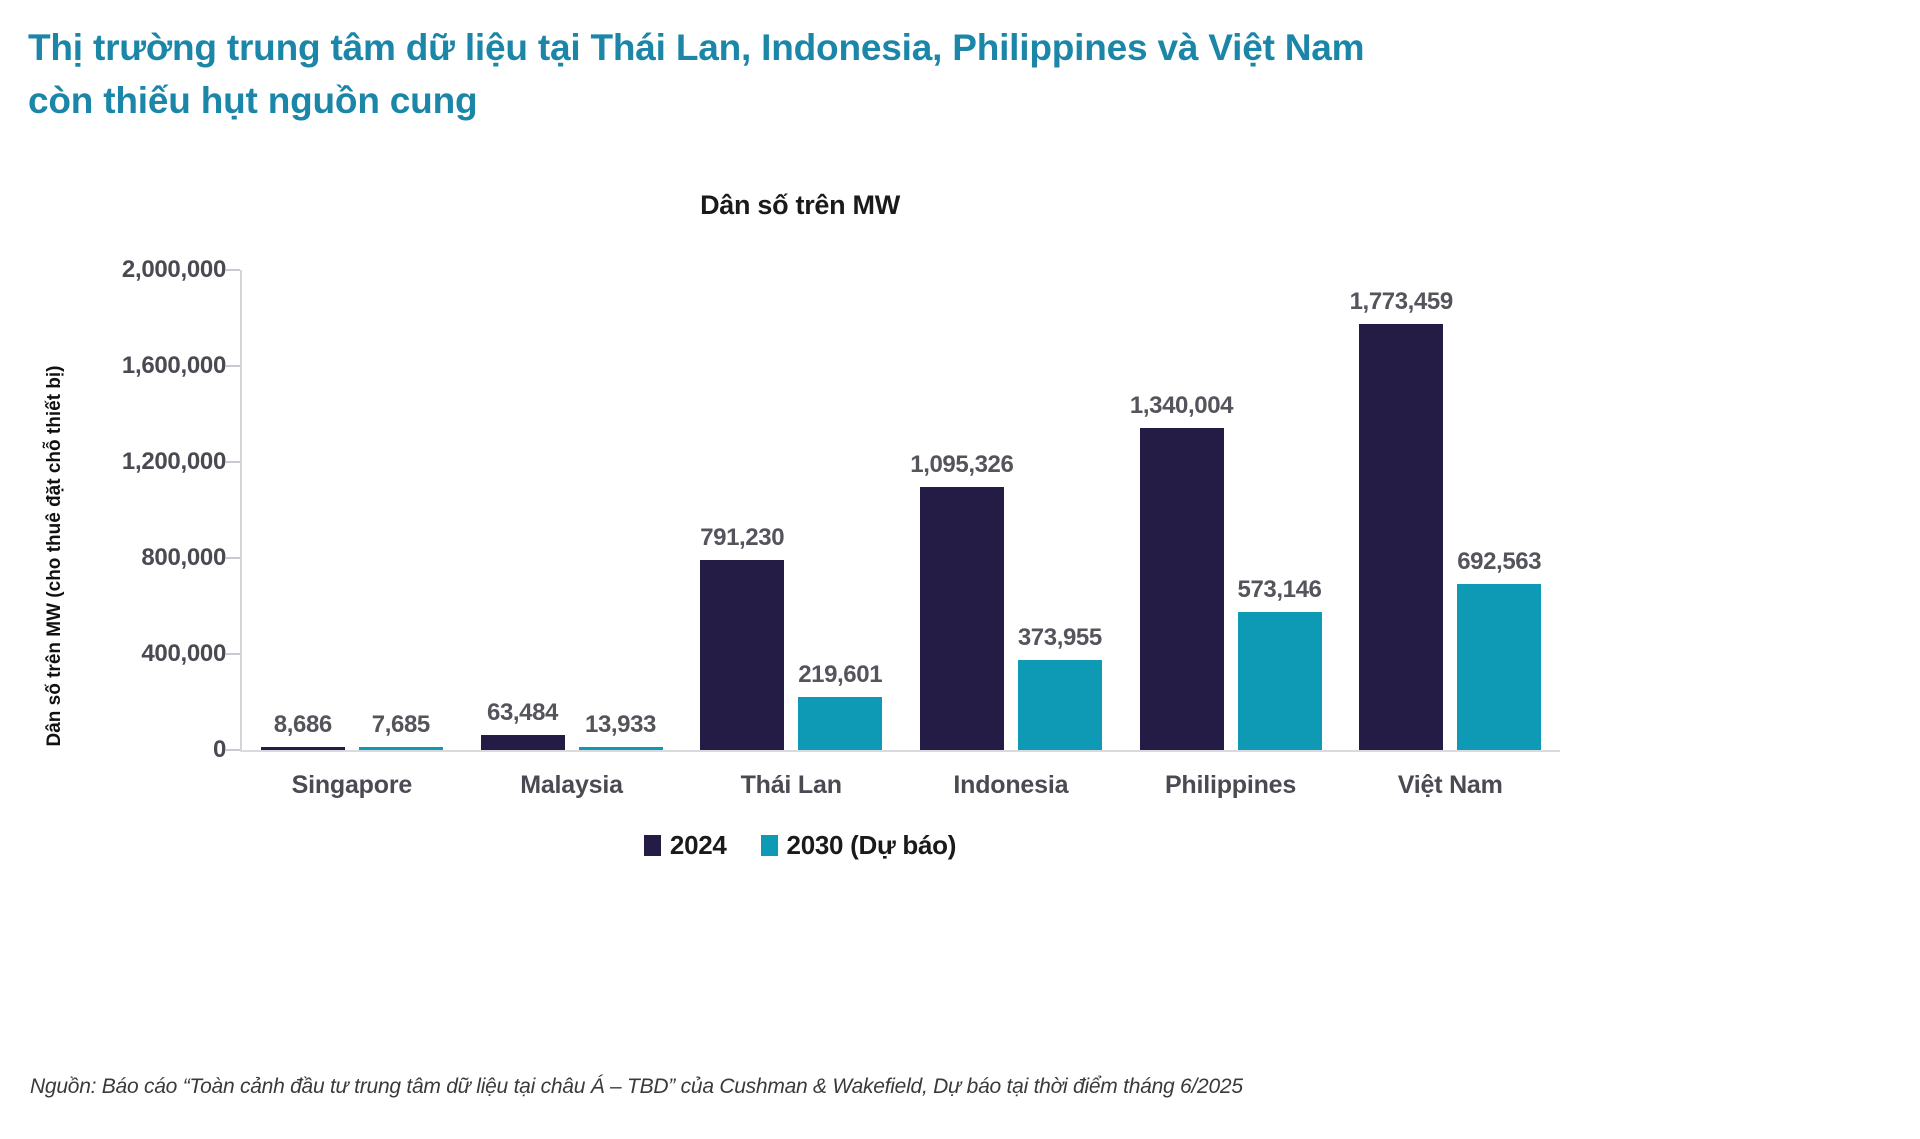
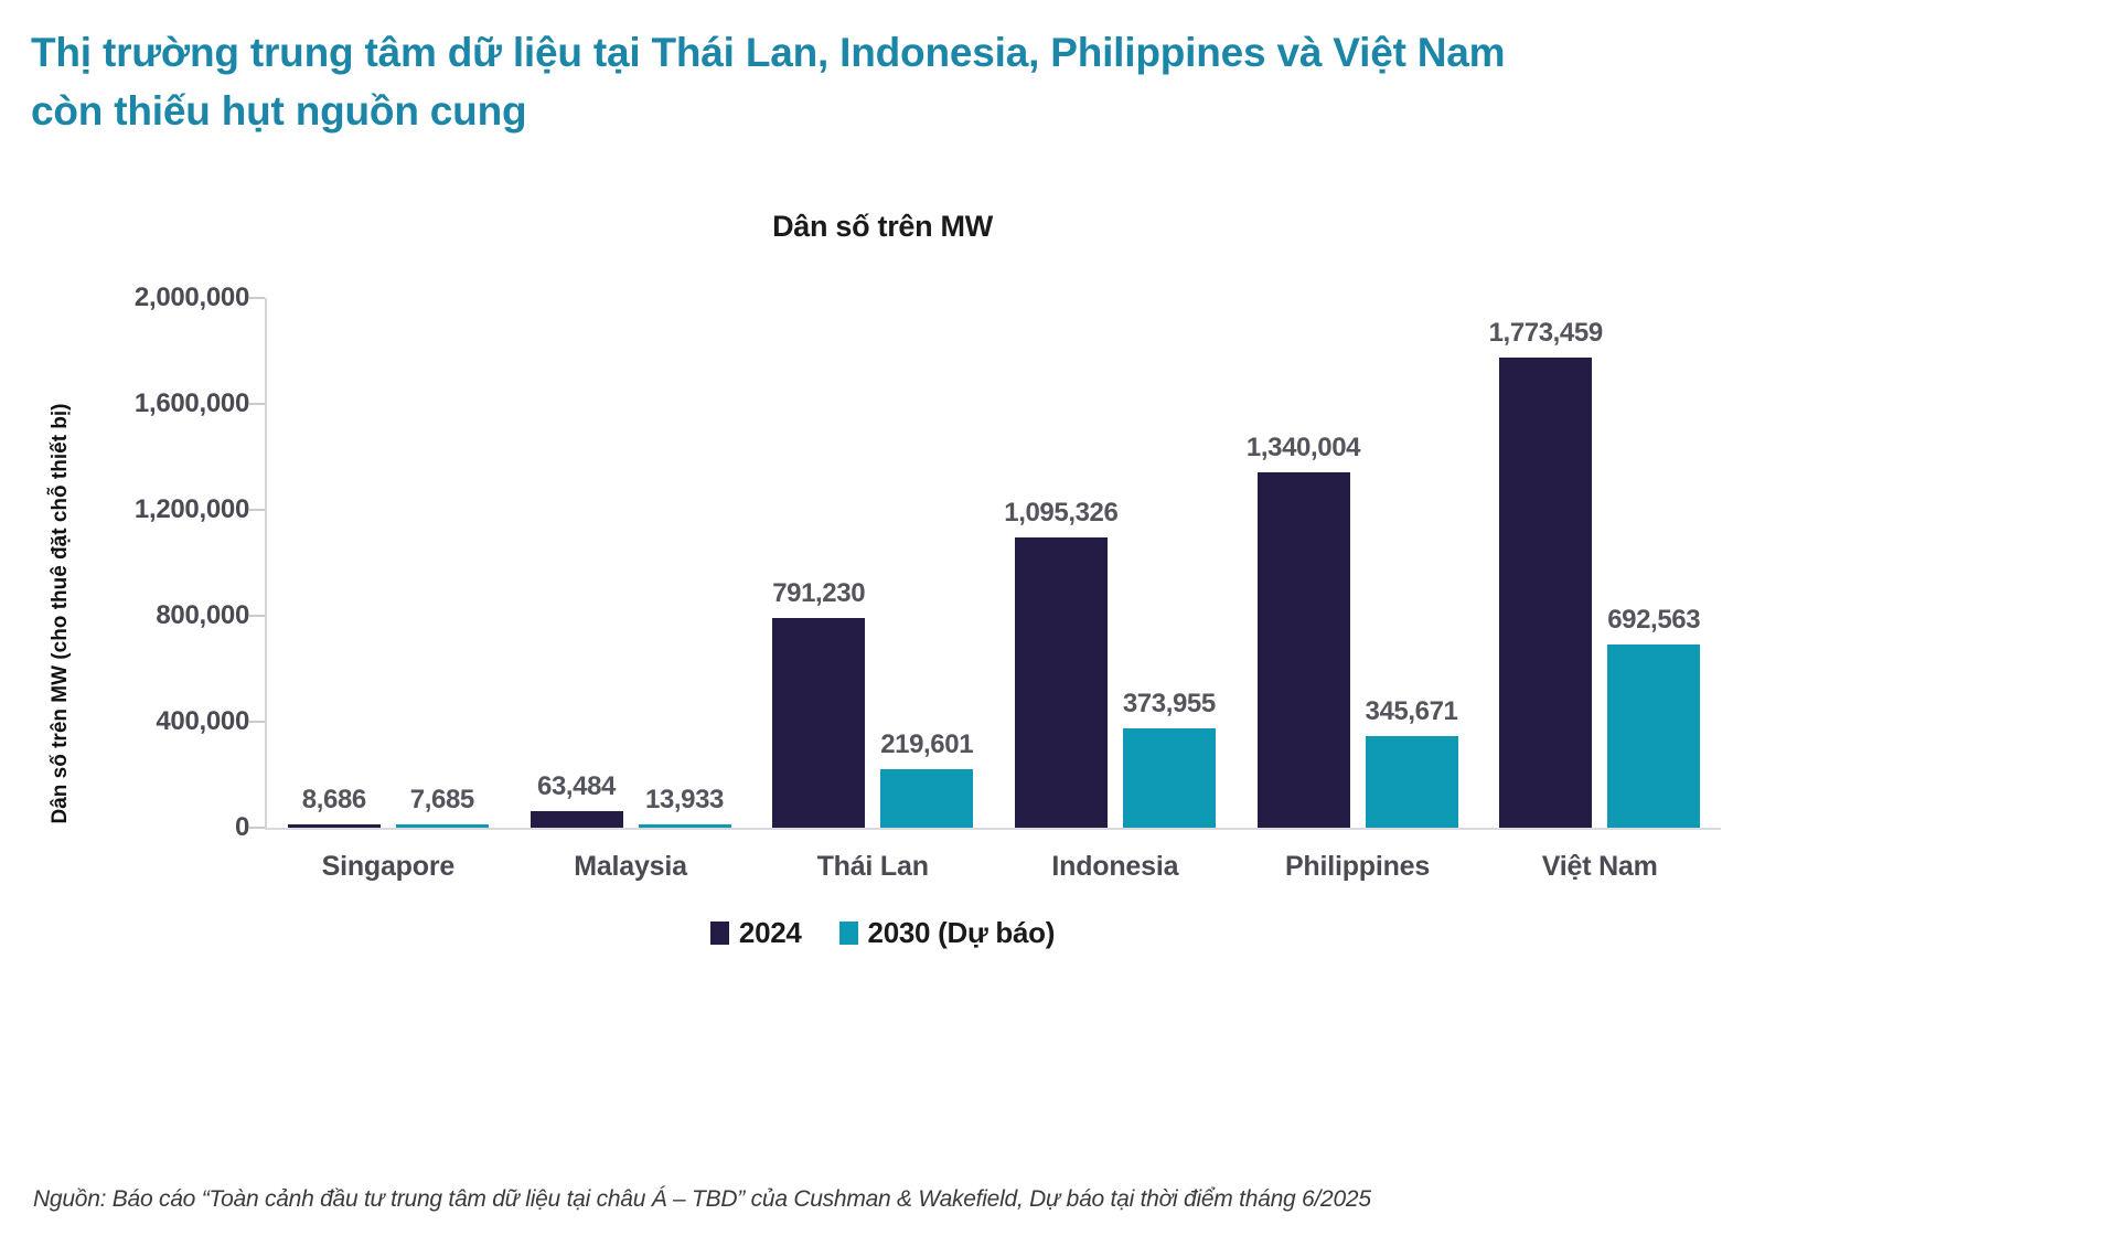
2030 (Dự báo)/Philippines: 573,146 -> 345,671
